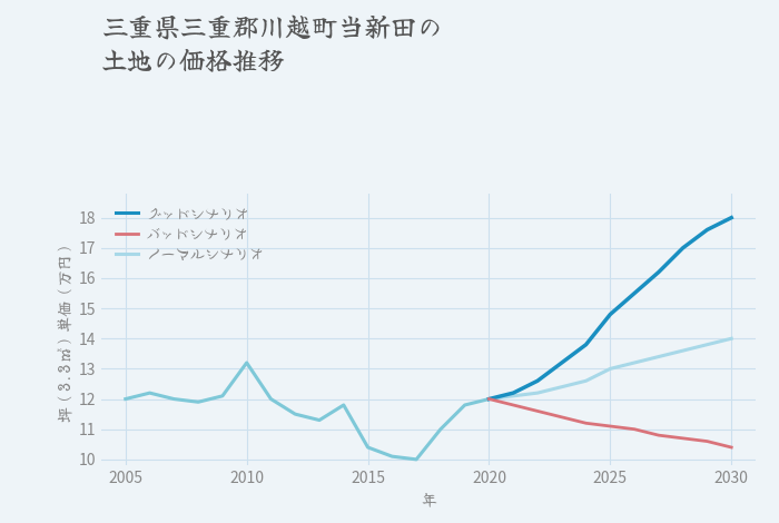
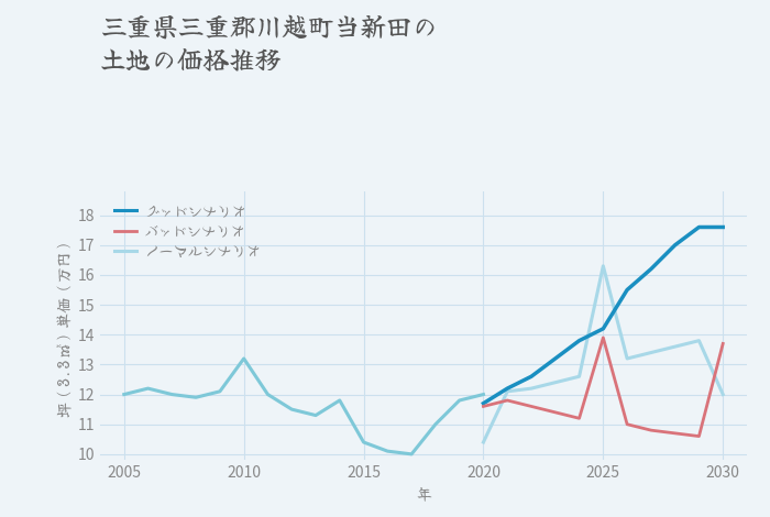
グッドシナリオ/2020: 12.0 -> 11.7
バッドシナリオ/2020: 12.0 -> 11.6
ノーマルシナリオ/2020: 12.0 -> 10.4
グッドシナリオ/2025: 14.8 -> 14.2
バッドシナリオ/2025: 11.1 -> 13.9
ノーマルシナリオ/2025: 13.0 -> 16.3
グッドシナリオ/2030: 18.0 -> 17.6
バッドシナリオ/2030: 10.4 -> 13.7
ノーマルシナリオ/2030: 14.0 -> 12.0
